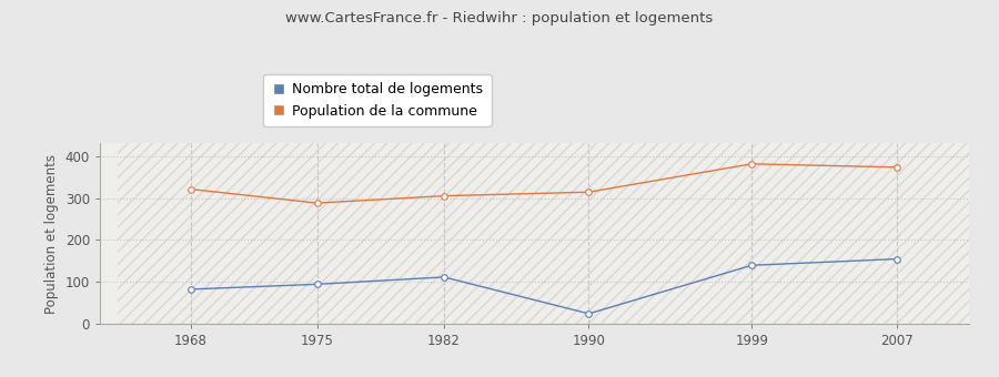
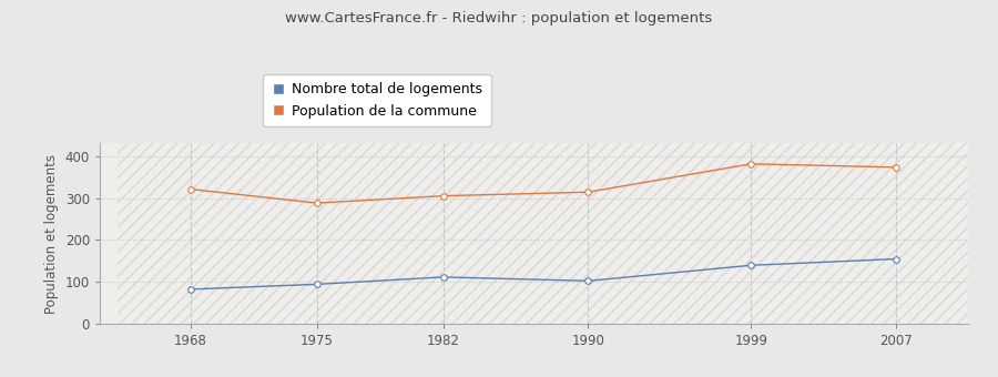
Nombre total de logements/1990: 25 -> 103
